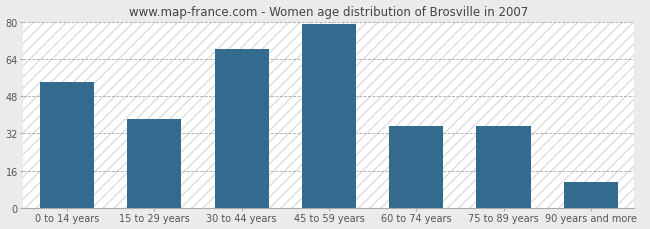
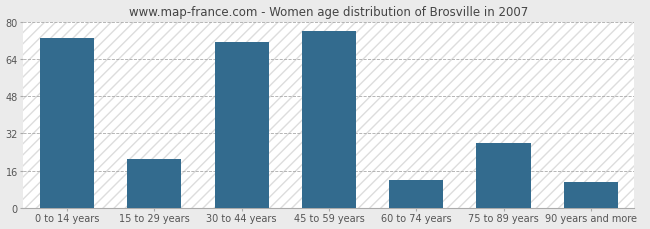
0 to 14 years: 54 -> 73
15 to 29 years: 38 -> 21
30 to 44 years: 68 -> 71
45 to 59 years: 79 -> 76
60 to 74 years: 35 -> 12
75 to 89 years: 35 -> 28
